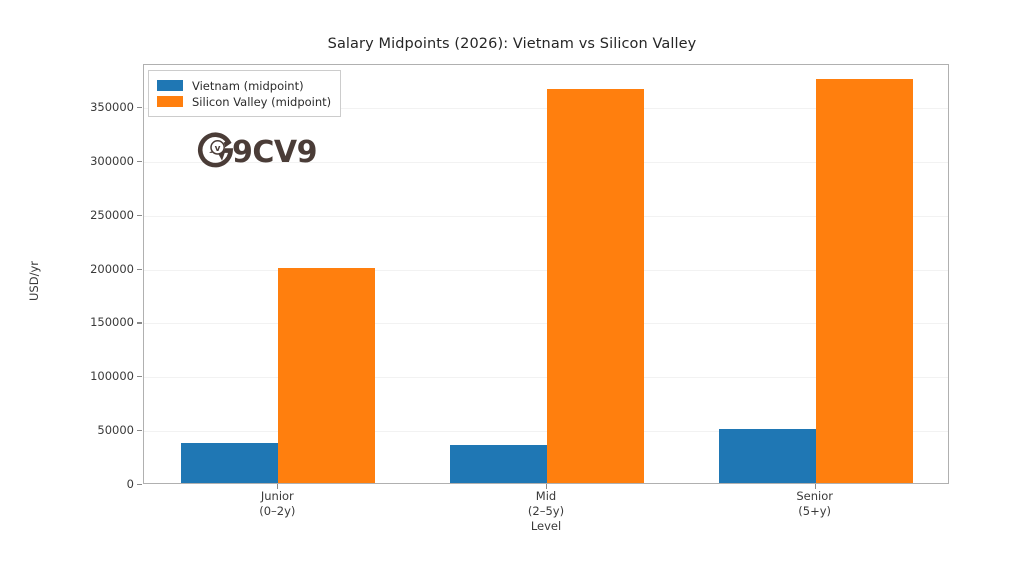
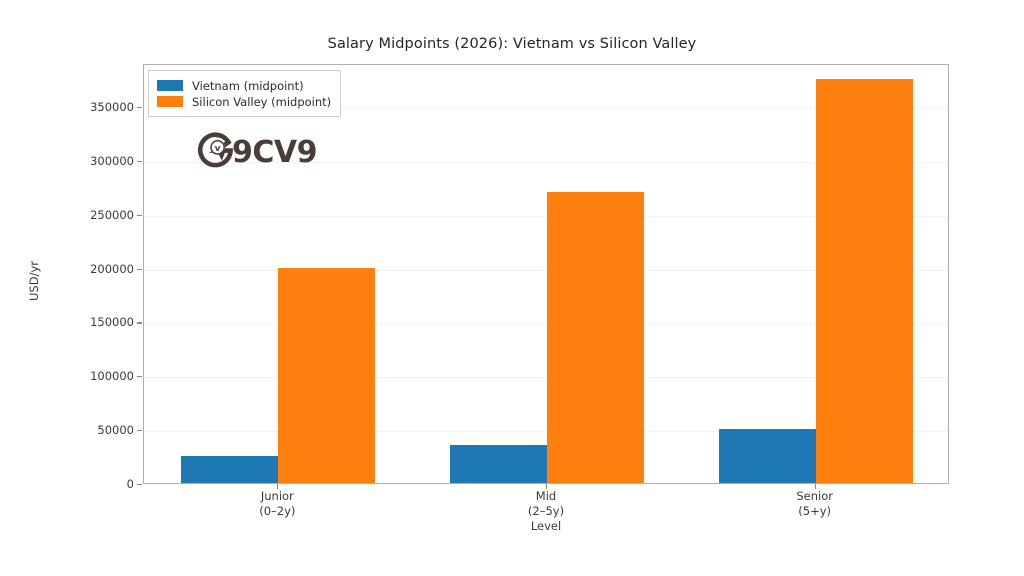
Vietnam (midpoint)/Junior (0–2y): 37000 -> 25000
Silicon Valley (midpoint)/Mid (2–5y): 366000 -> 270000
